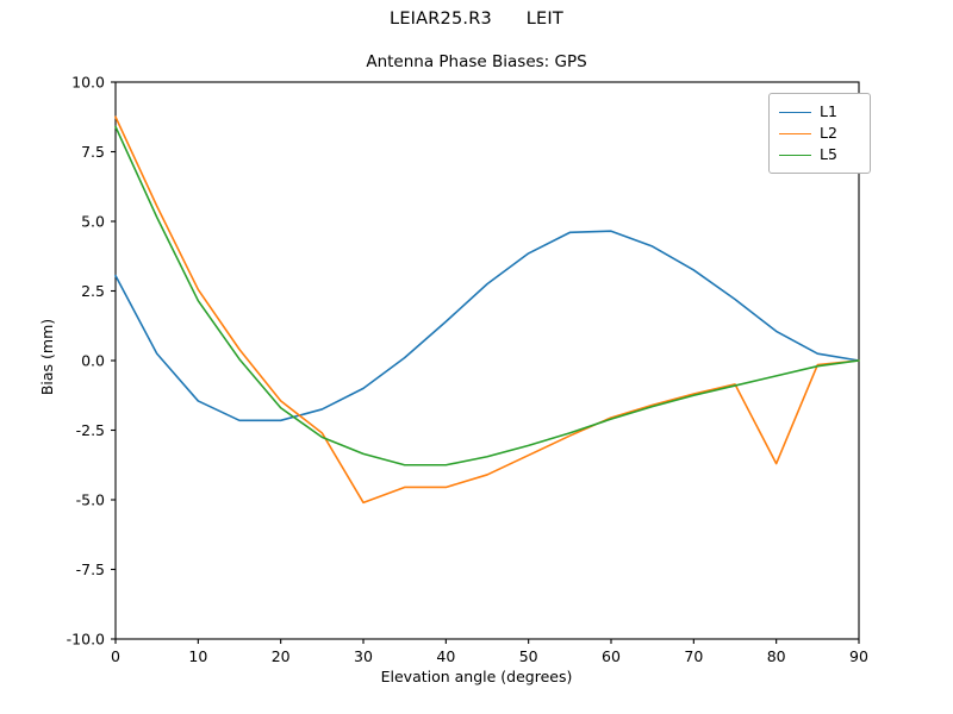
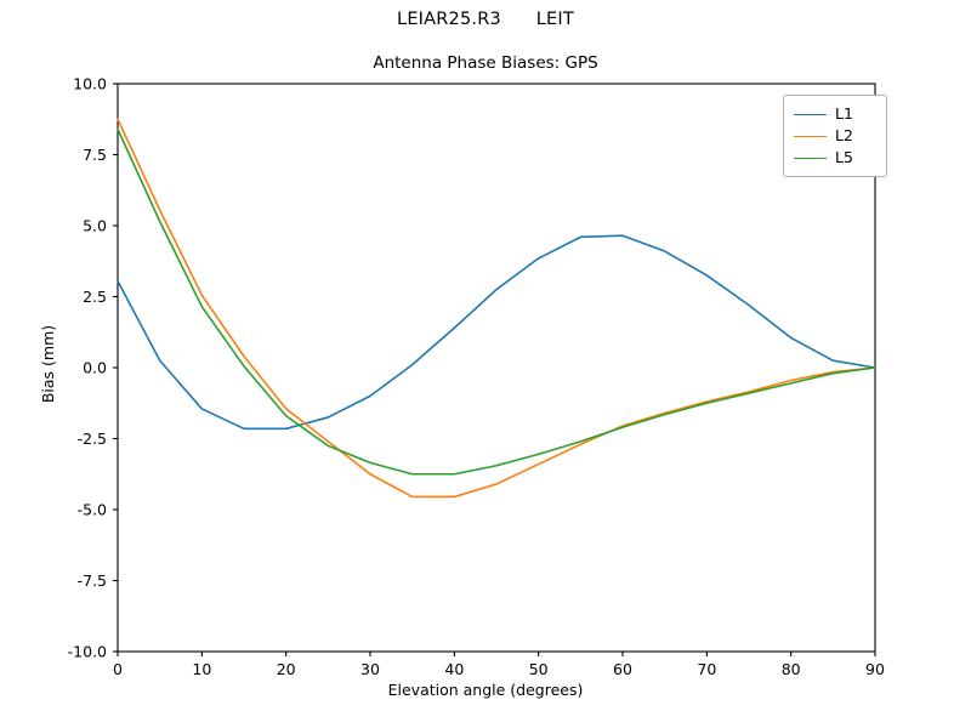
L2/30: -5.1 -> -3.8
L2/80: -3.7 -> -0.5
